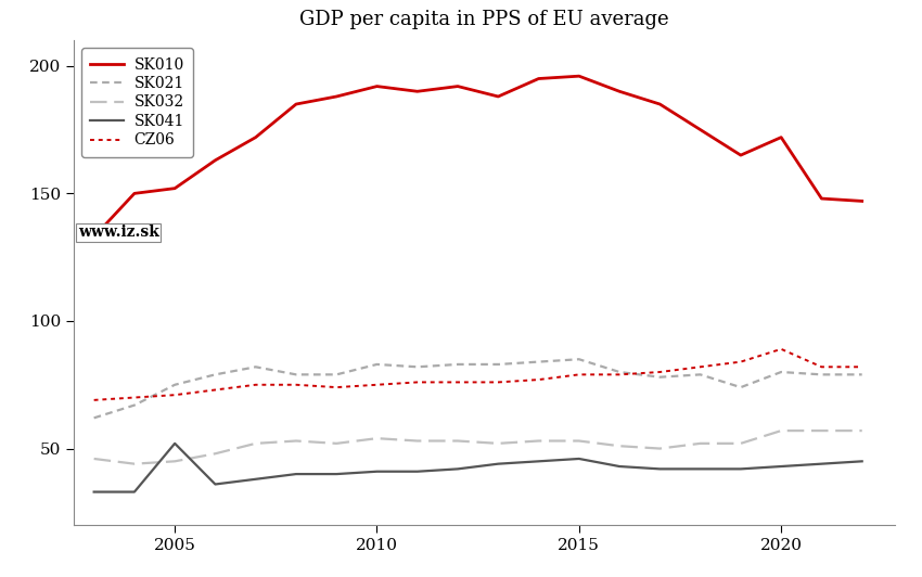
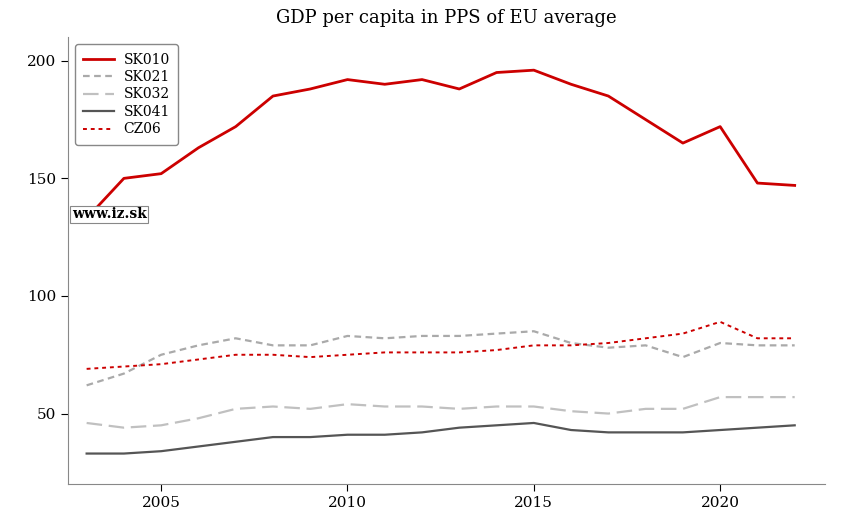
SK041/2005: 52 -> 34
